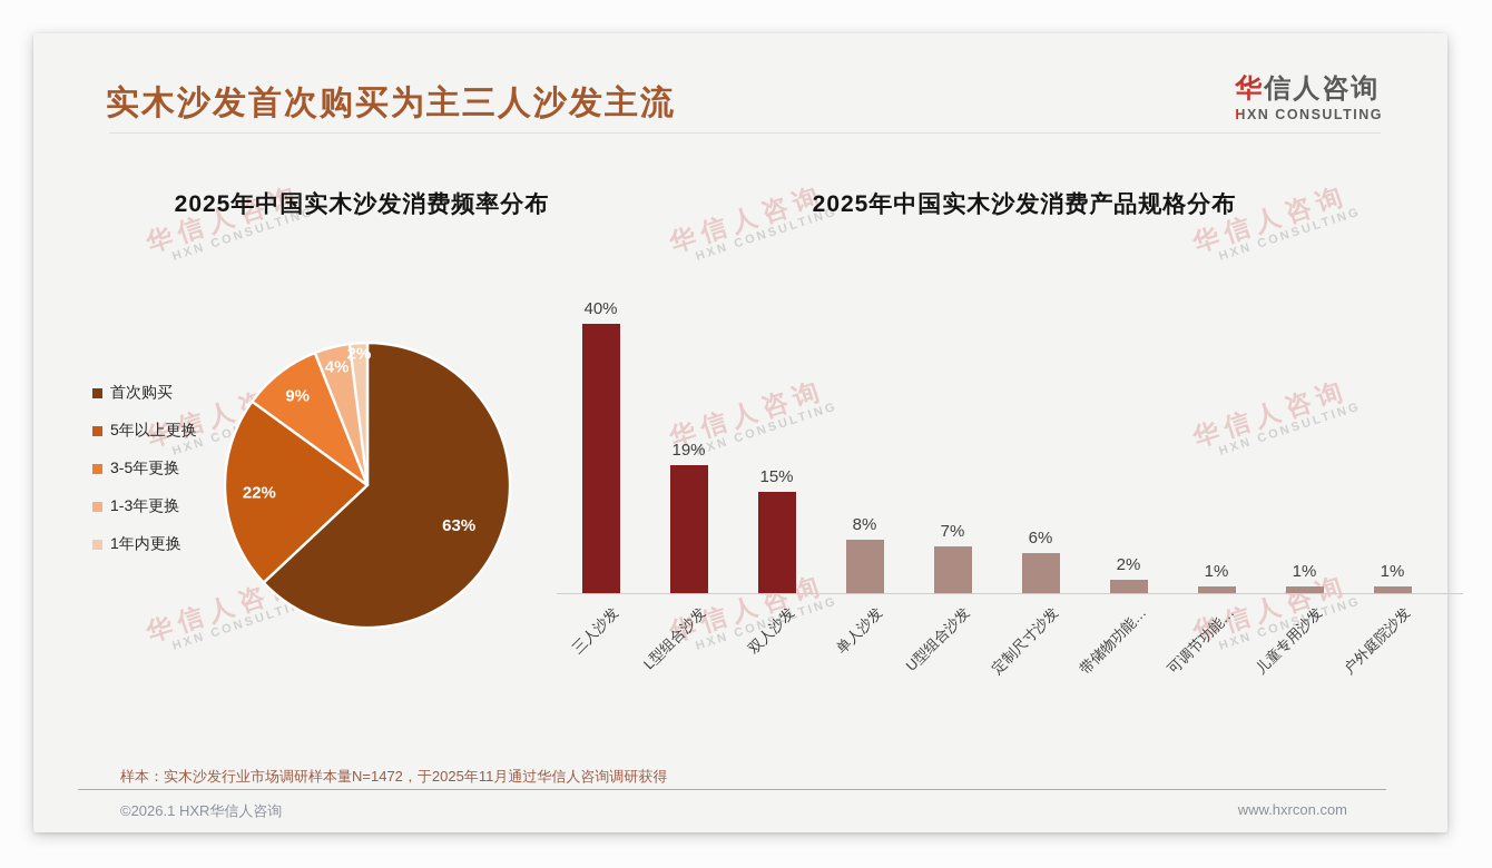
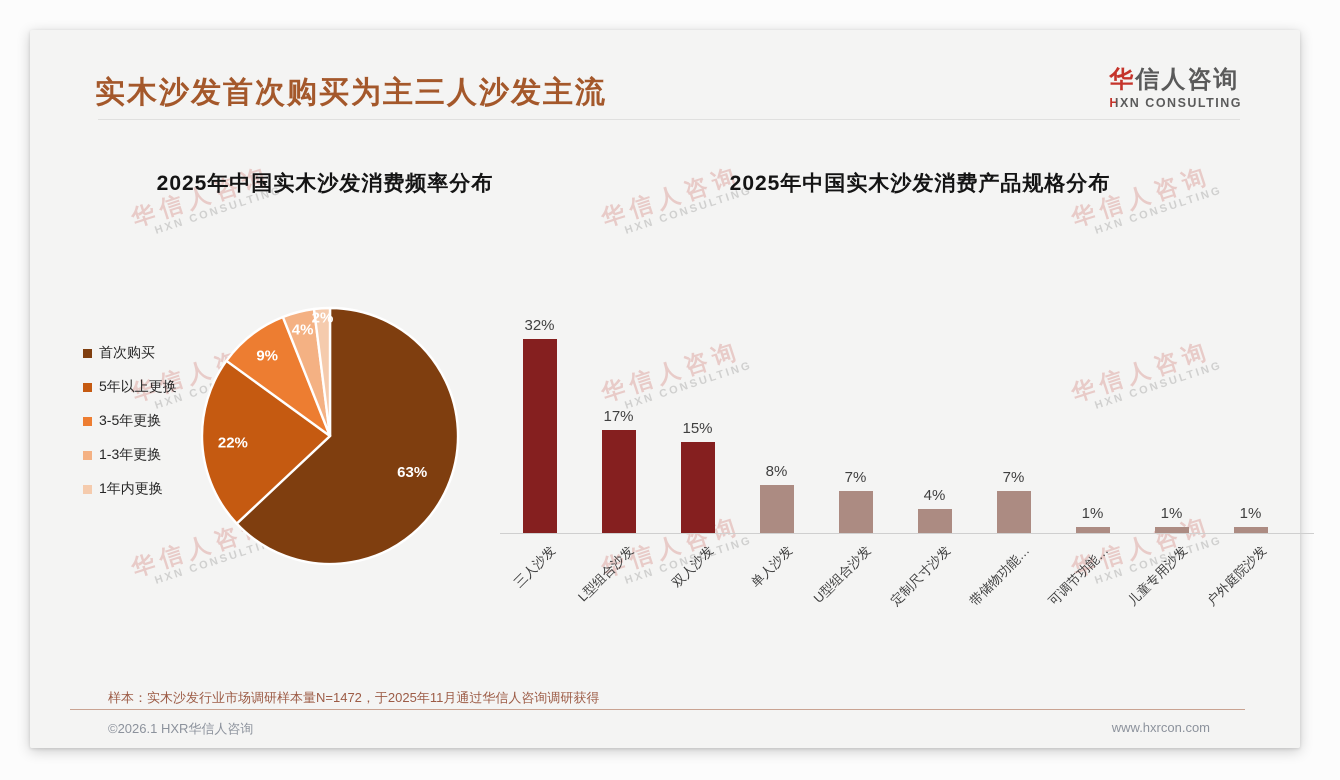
2025年中国实木沙发消费产品规格分布/三人沙发: 40% -> 32%
2025年中国实木沙发消费产品规格分布/L型组合沙发: 19% -> 17%
2025年中国实木沙发消费产品规格分布/定制尺寸沙发: 6% -> 4%
2025年中国实木沙发消费产品规格分布/带储物功能…: 2% -> 7%
